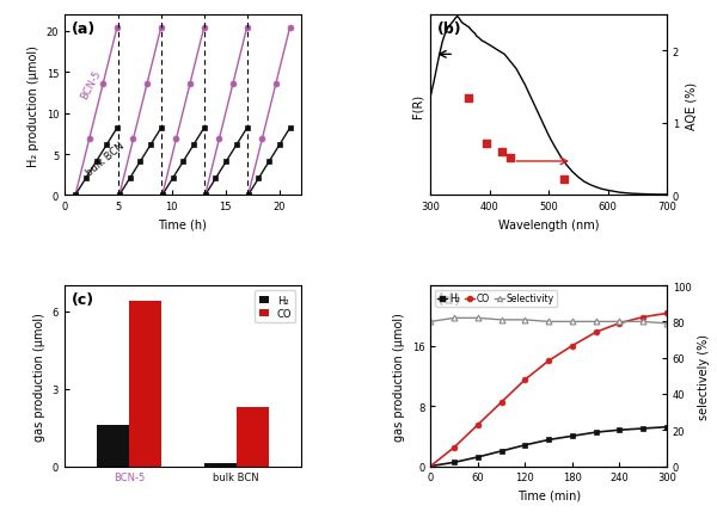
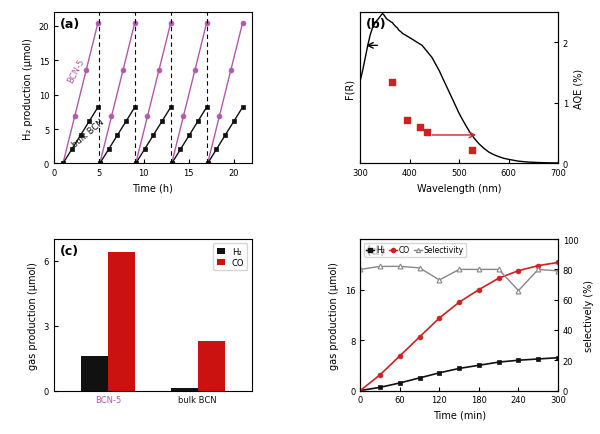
Selectivity/120: 81 -> 73
Selectivity/240: 80 -> 66
